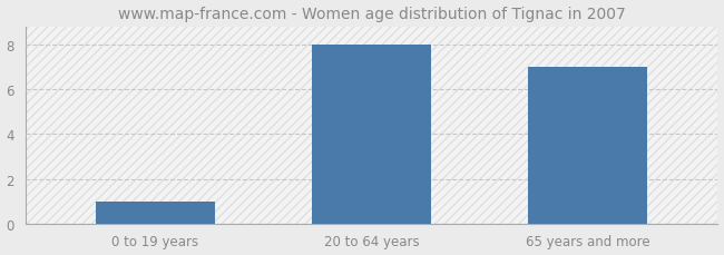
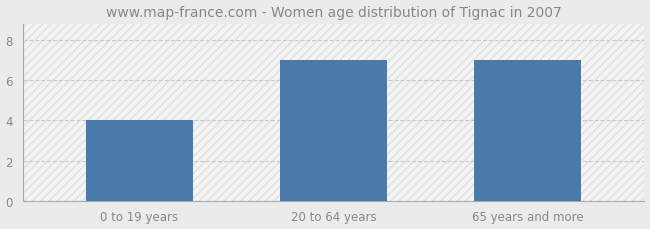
0 to 19 years: 1 -> 4
20 to 64 years: 8 -> 7
